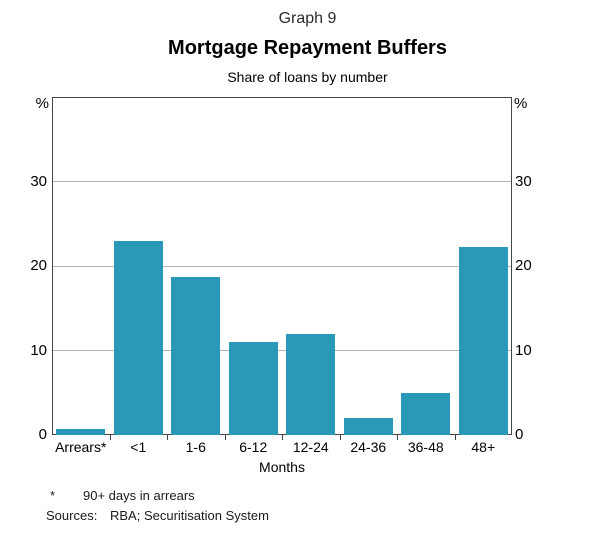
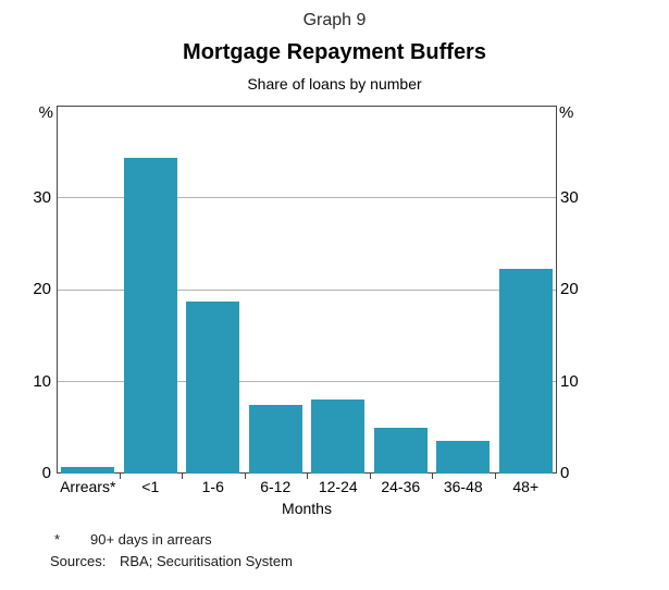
<1: 23 -> 34
6-12: 11 -> 8
12-24: 12 -> 8
24-36: 2 -> 5
36-48: 5 -> 4
